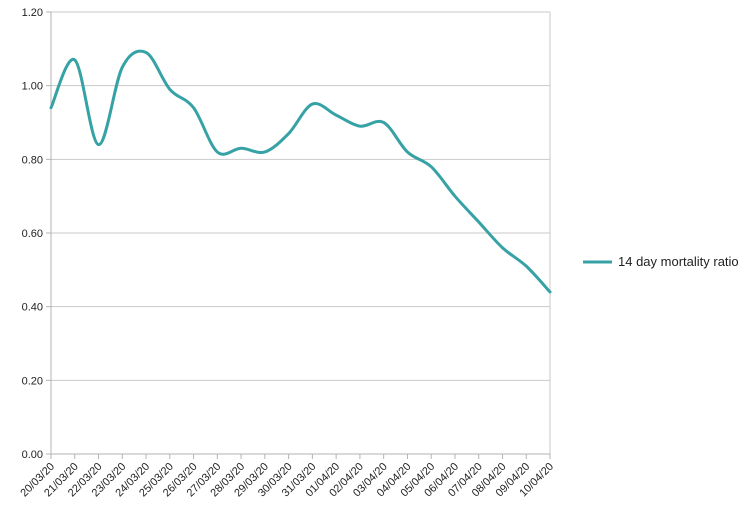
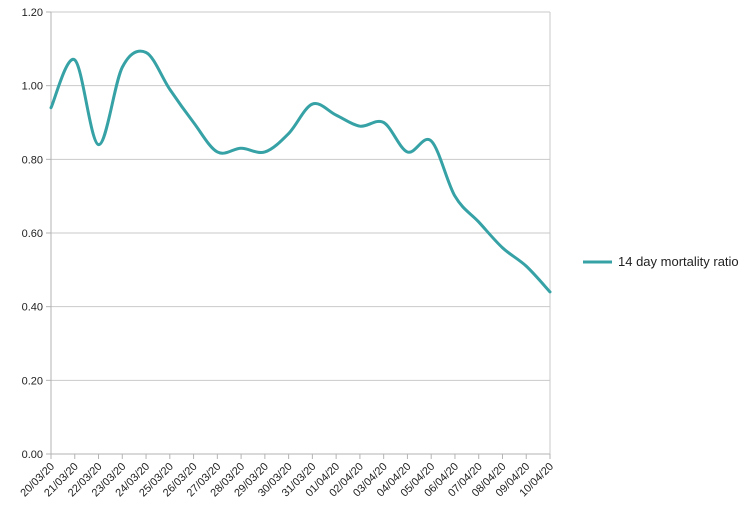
26/03/20: 0.94 -> 0.90
05/04/20: 0.78 -> 0.85
